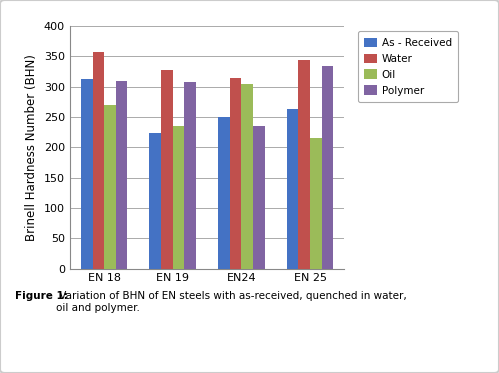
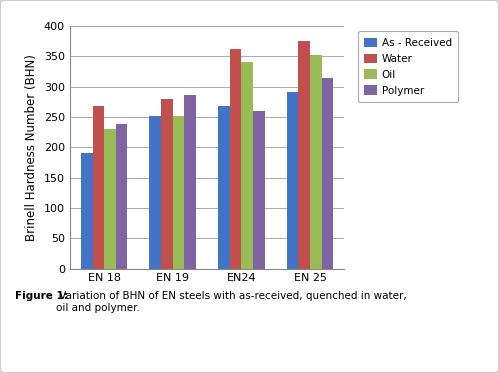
As - Received/EN 18: 312 -> 190
Water/EN 18: 358 -> 269
Oil/EN 18: 270 -> 231
Polymer/EN 18: 310 -> 238
As - Received/EN 19: 224 -> 252
Water/EN 19: 328 -> 280
Oil/EN 19: 236 -> 252
Polymer/EN 19: 308 -> 286
As - Received/EN24: 250 -> 269
Water/EN24: 314 -> 362
Oil/EN24: 304 -> 341
Polymer/EN24: 236 -> 260
As - Received/EN 25: 264 -> 291
Water/EN 25: 344 -> 375
Oil/EN 25: 216 -> 352
Polymer/EN 25: 334 -> 315
